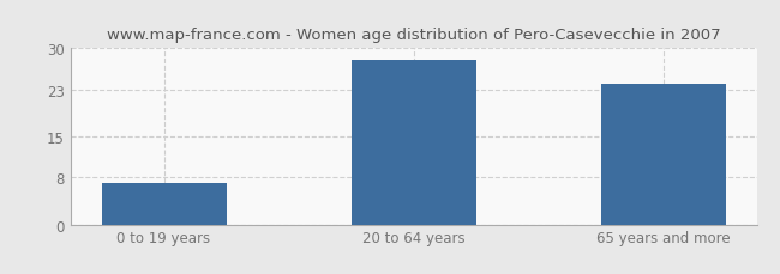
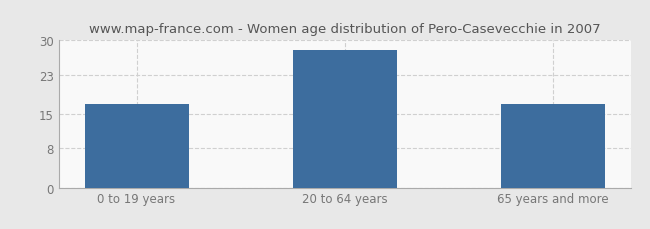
0 to 19 years: 7 -> 17
65 years and more: 24 -> 17
